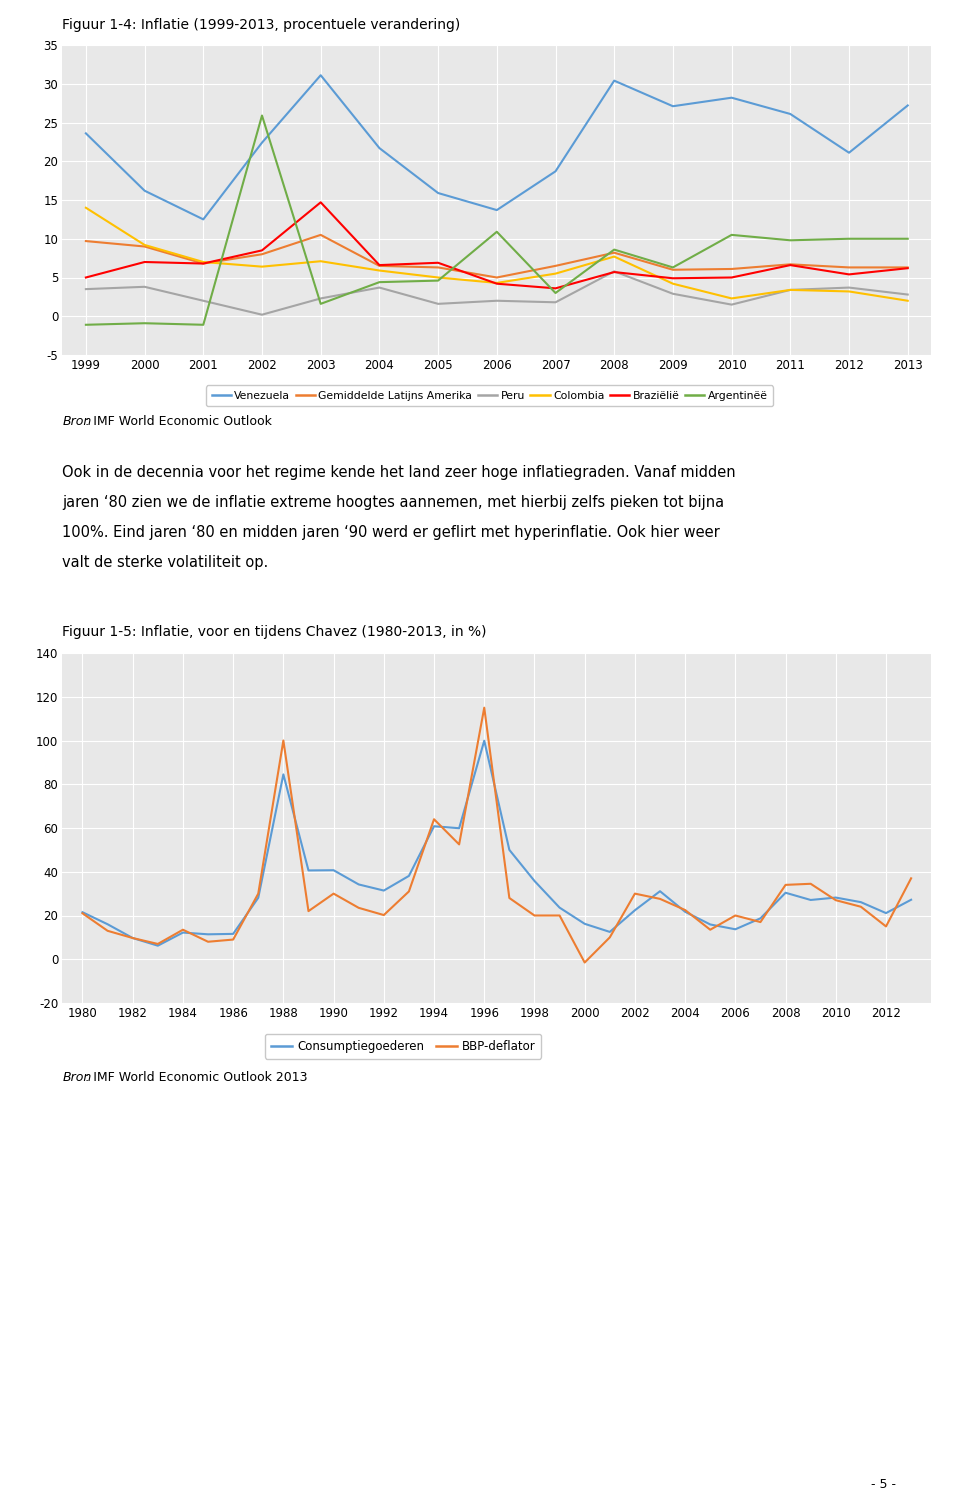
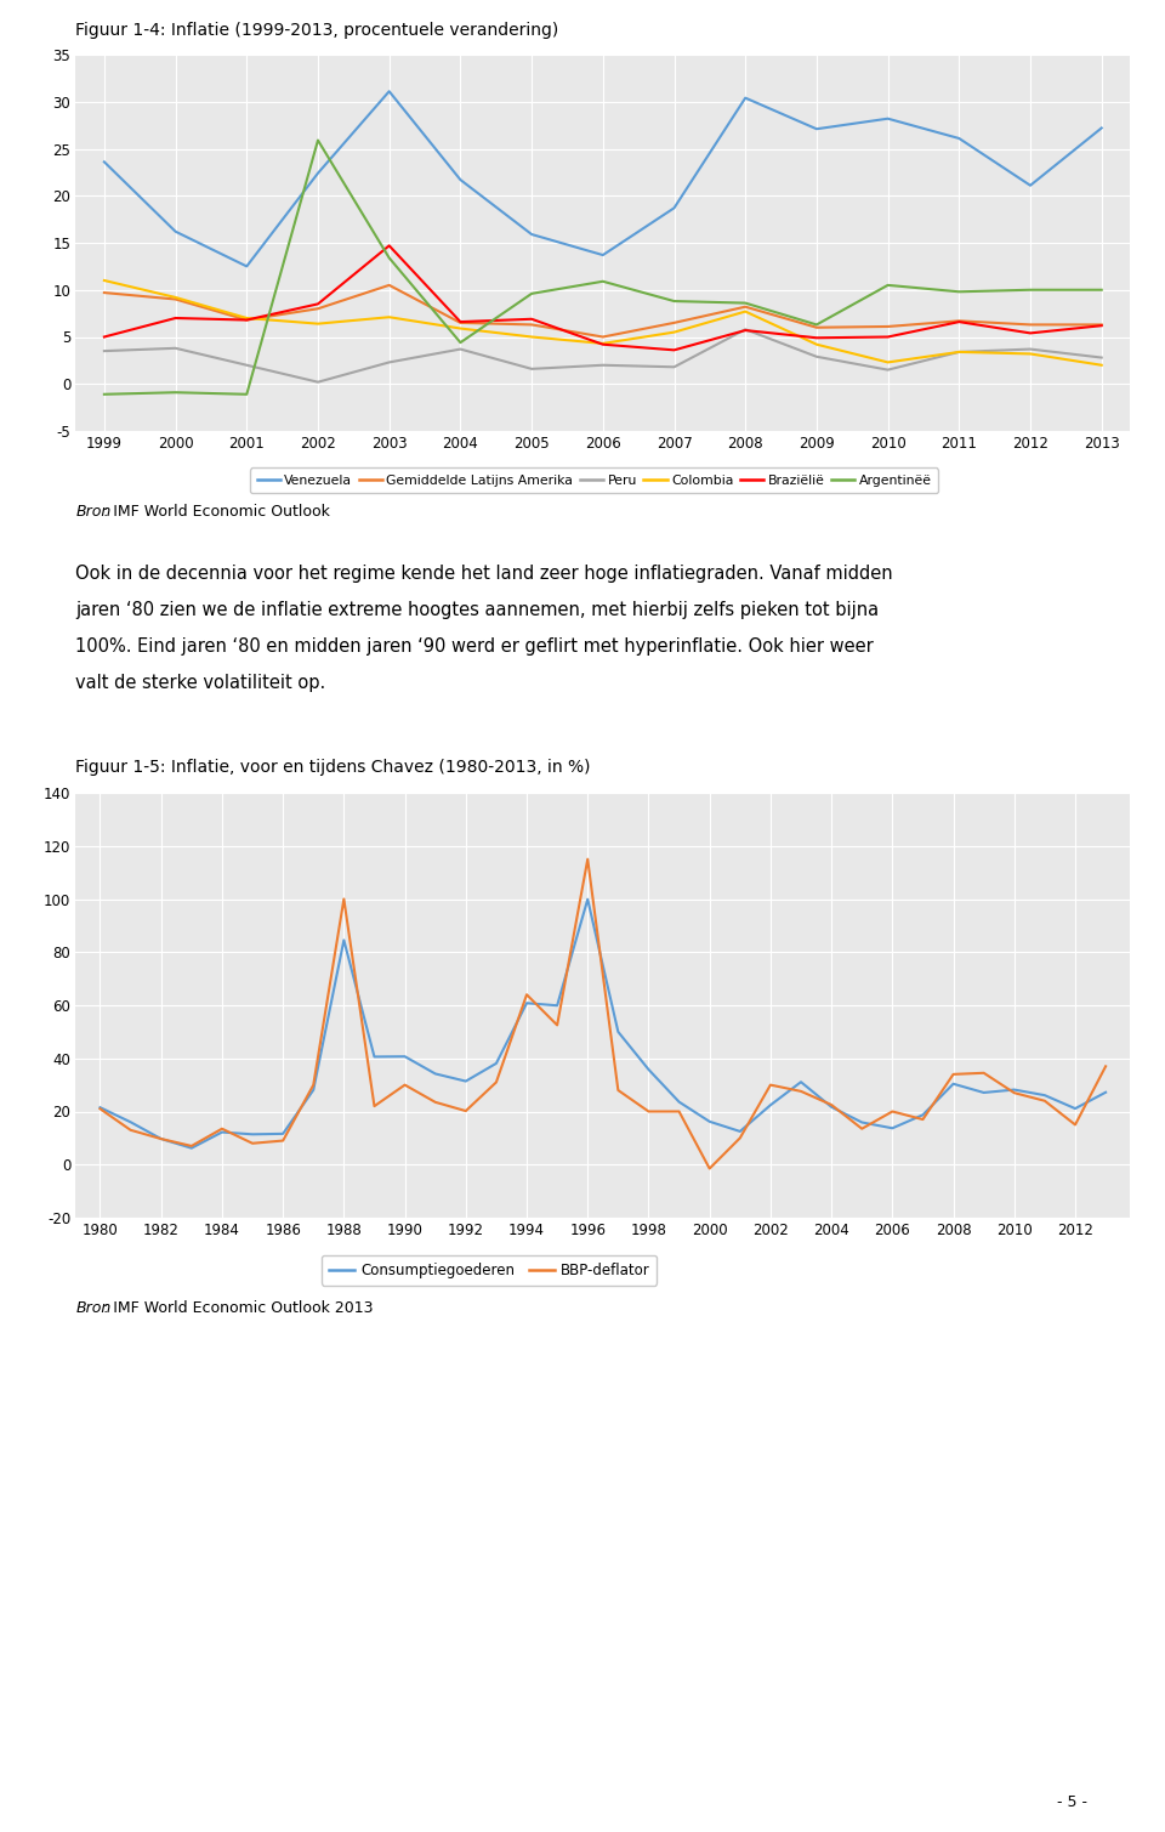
Colombia/1999: 14.0 -> 11.0
Argentinëë/2003: 1.6 -> 13.4
Argentinëë/2005: 4.6 -> 9.6
Argentinëë/2007: 3.0 -> 8.8
